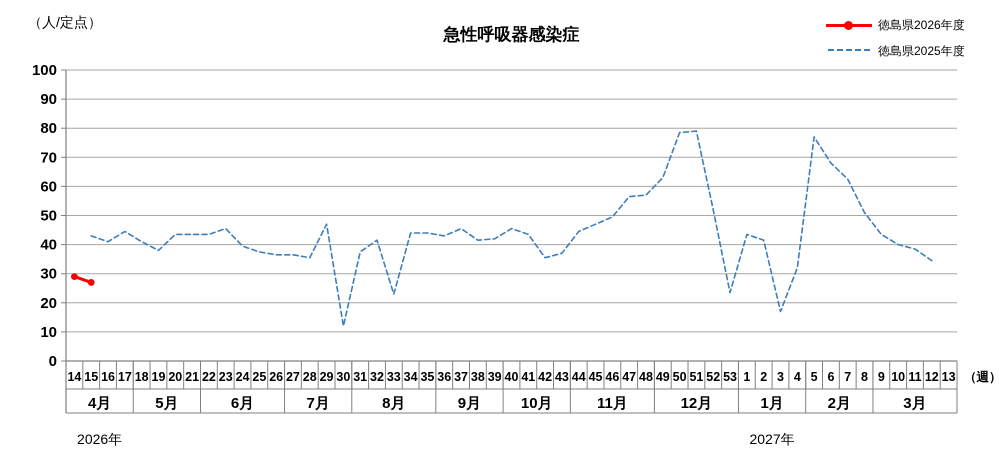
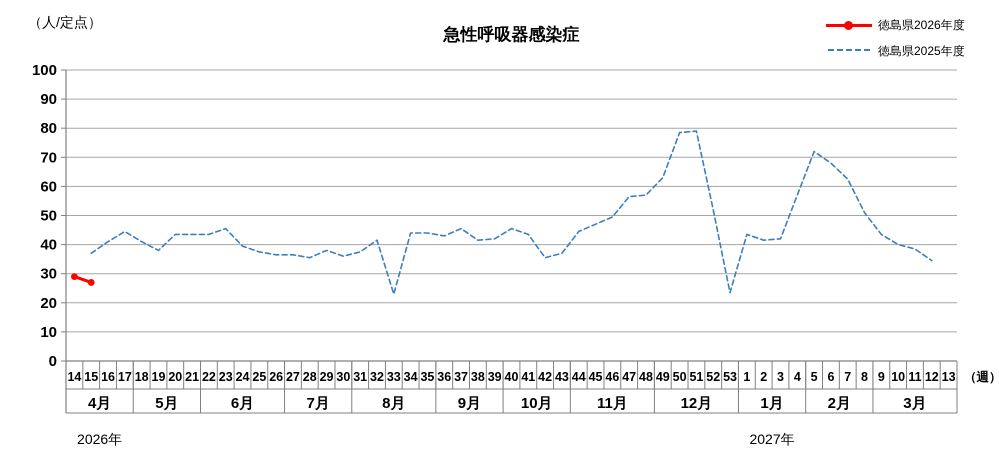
徳島県2025年度/15: 43 -> 37
徳島県2025年度/29: 47 -> 38
徳島県2025年度/30: 12 -> 36
徳島県2025年度/3: 17 -> 42
徳島県2025年度/4: 32 -> 57
徳島県2025年度/5: 77 -> 72
